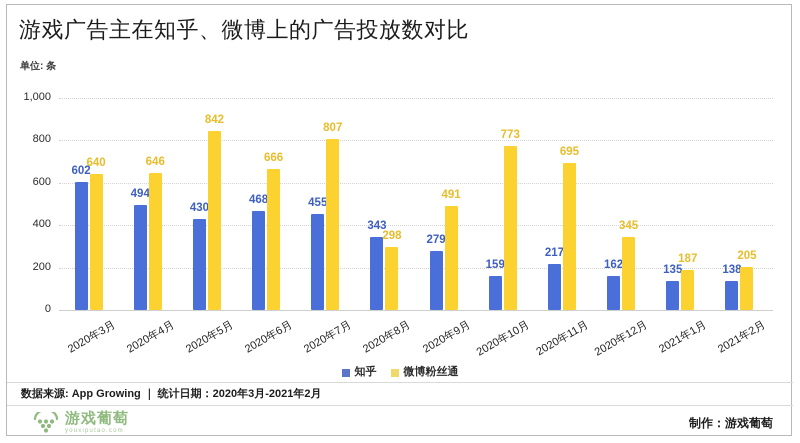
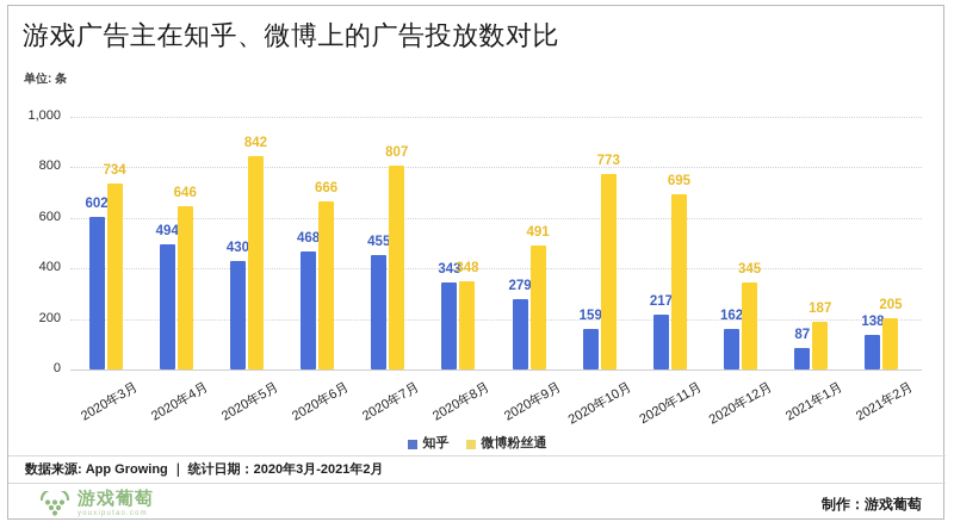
微博粉丝通/2020年3月: 640 -> 734
微博粉丝通/2020年8月: 298 -> 348
知乎/2021年1月: 135 -> 87
